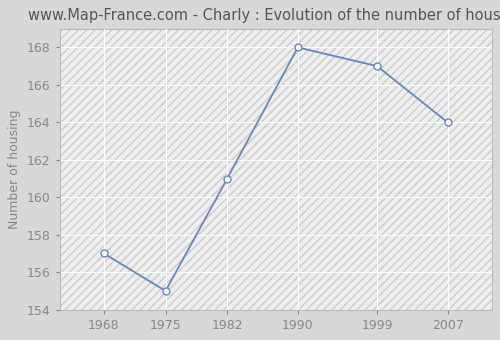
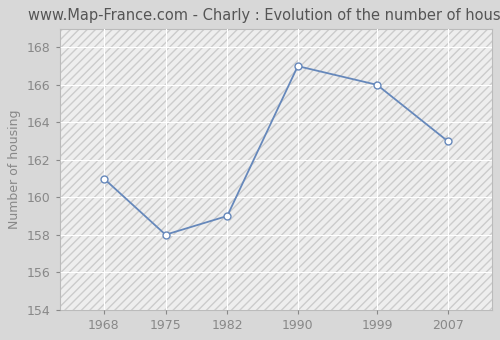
1968: 157 -> 161
1975: 155 -> 158
1982: 161 -> 159
1990: 168 -> 167
1999: 167 -> 166
2007: 164 -> 163
